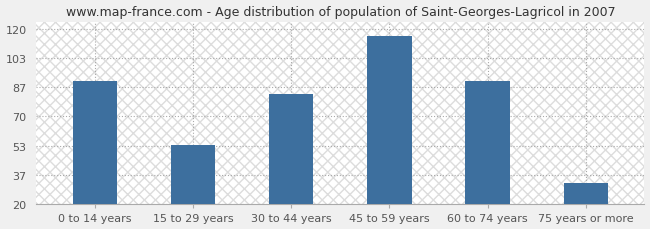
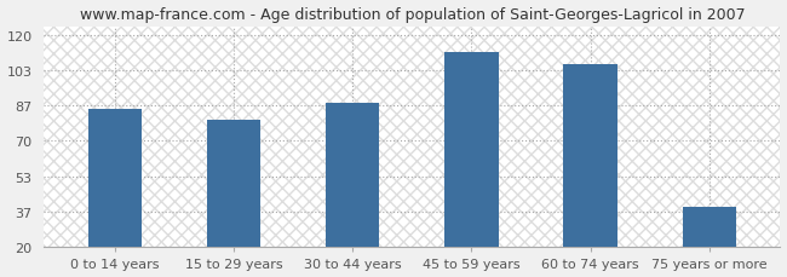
0 to 14 years: 90 -> 85
15 to 29 years: 54 -> 80
30 to 44 years: 83 -> 88
45 to 59 years: 116 -> 112
60 to 74 years: 90 -> 106
75 years or more: 32 -> 39
